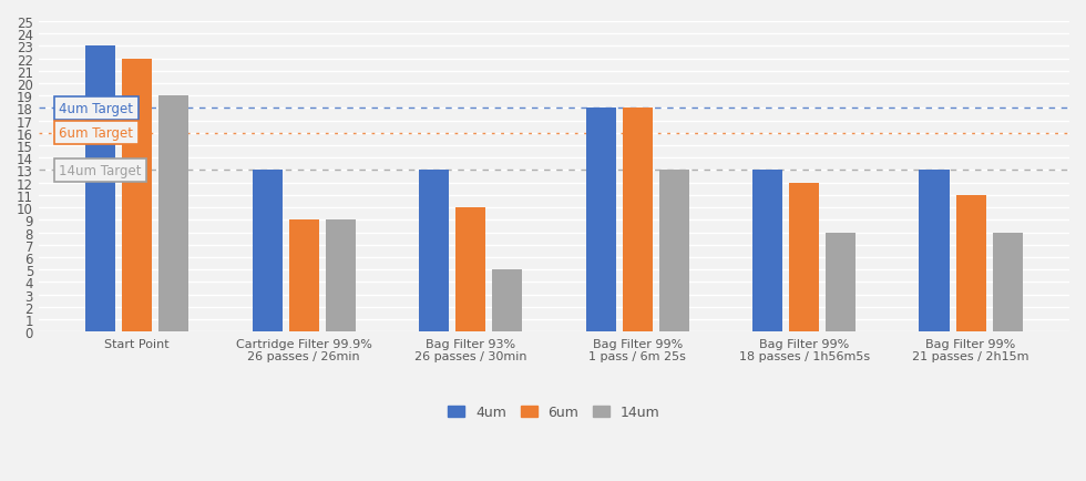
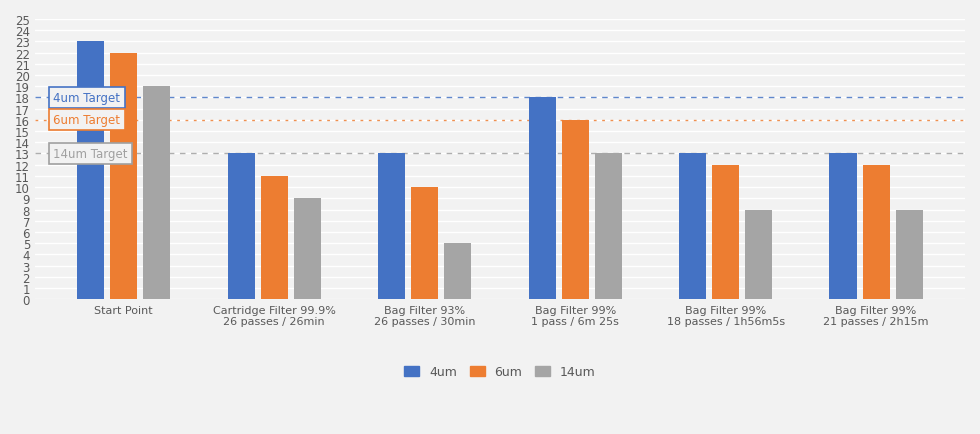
6um/Cartridge Filter 99.9% 26 passes / 26min: 9 -> 11
6um/Bag Filter 99% 1 pass / 6m 25s: 18 -> 16
6um/Bag Filter 99% 21 passes / 2h15m: 11 -> 12
